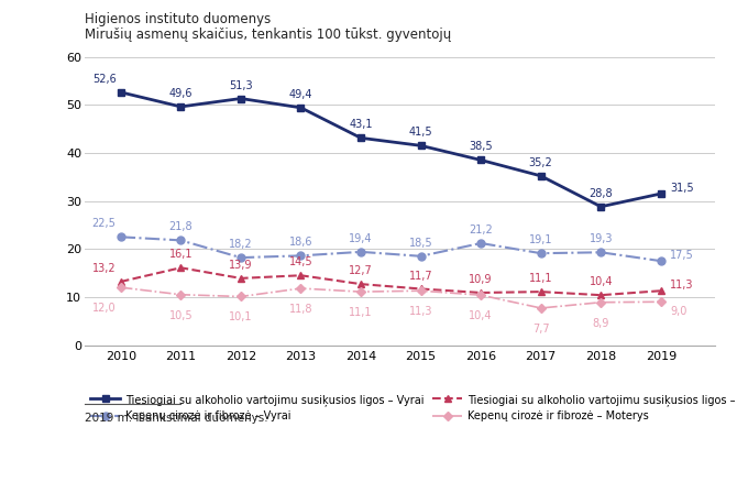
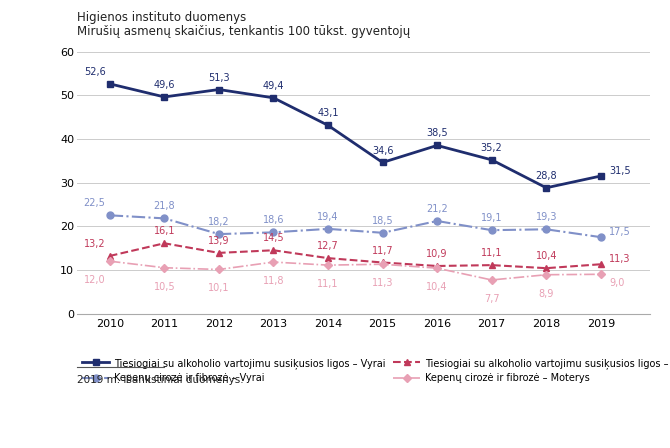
Tiesiogiai su alkoholio vartojimu susiķusios ligos – Vyrai/2015: 41,5 -> 34,6
